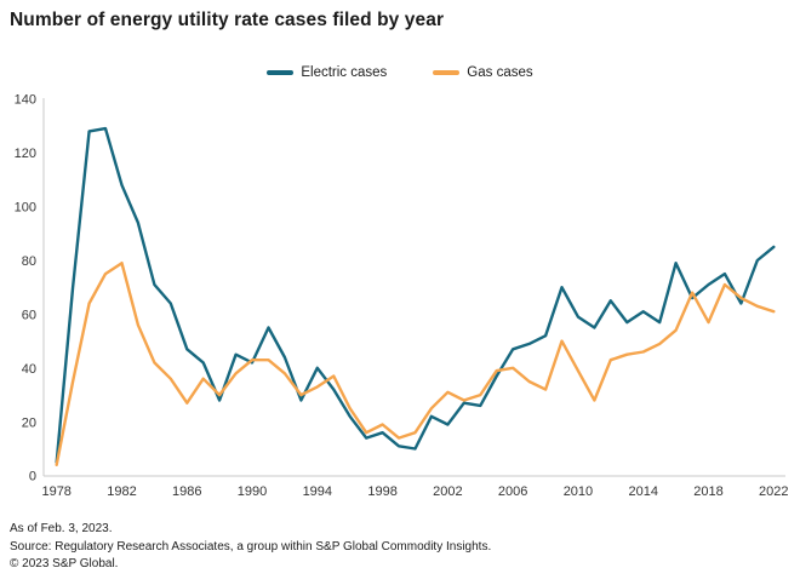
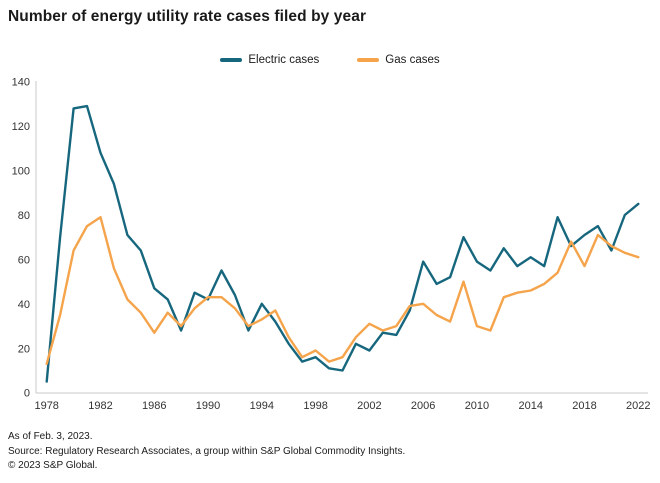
Gas cases/1978: 4 -> 13
Electric cases/2006: 47 -> 59
Gas cases/2010: 39 -> 30
